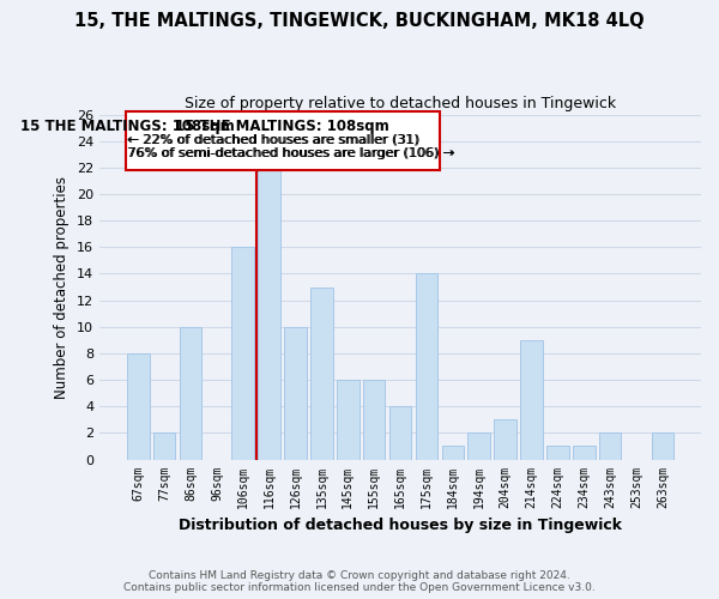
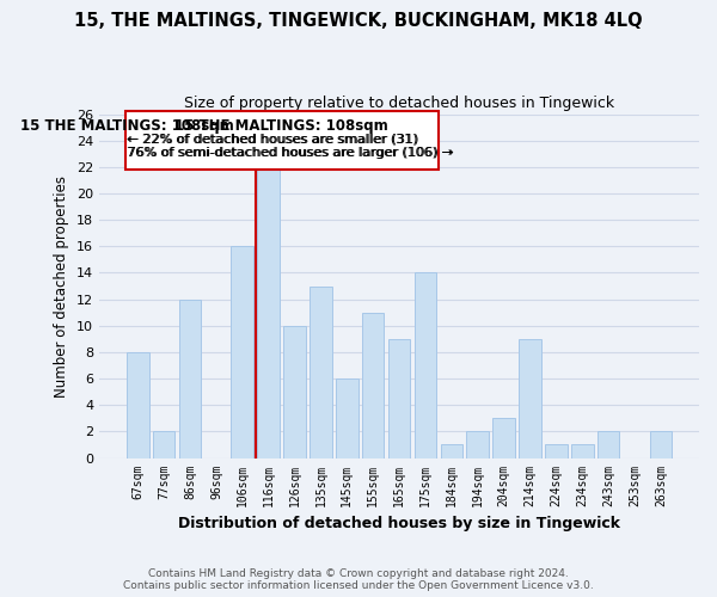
86sqm: 10 -> 12
155sqm: 6 -> 11
165sqm: 4 -> 9
